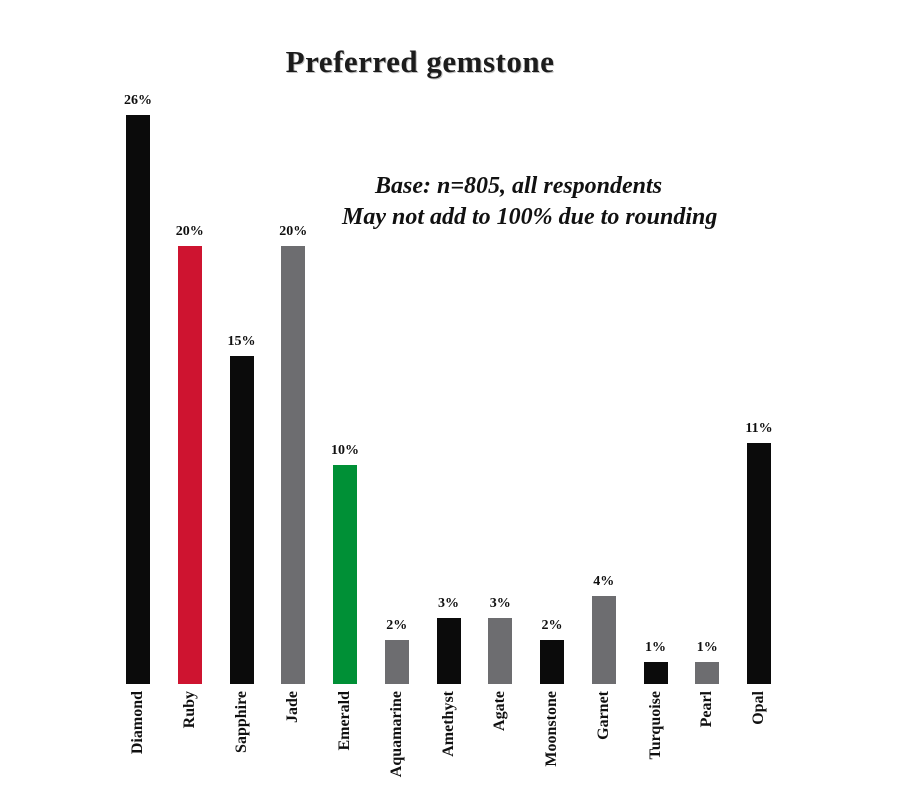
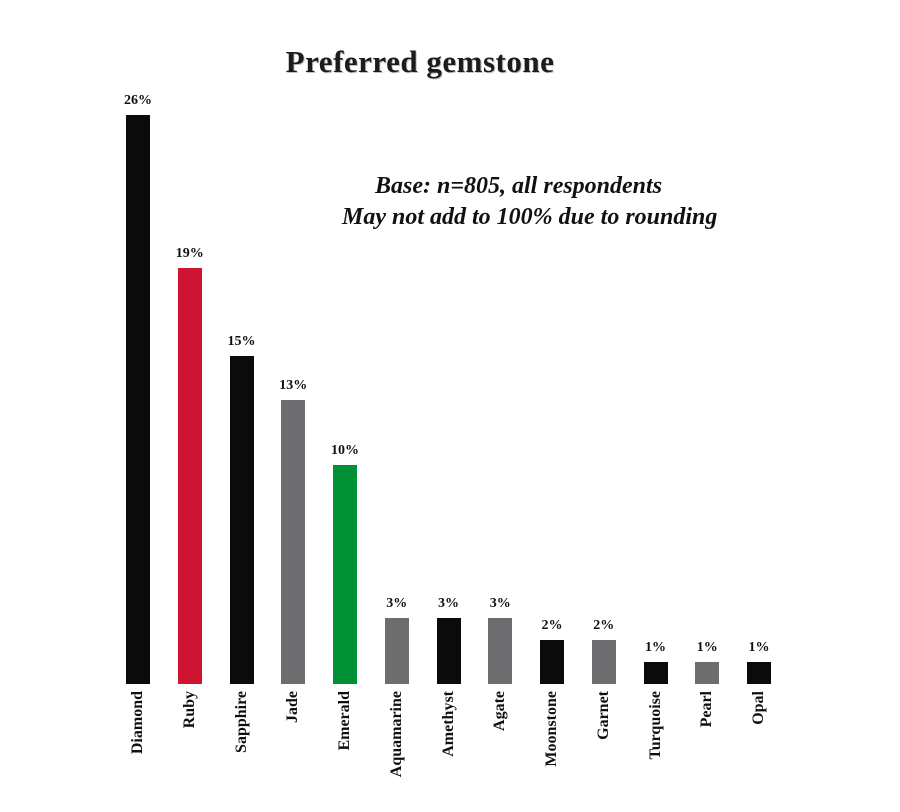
Ruby: 20% -> 19%
Jade: 20% -> 13%
Aquamarine: 2% -> 3%
Garnet: 4% -> 2%
Opal: 11% -> 1%
